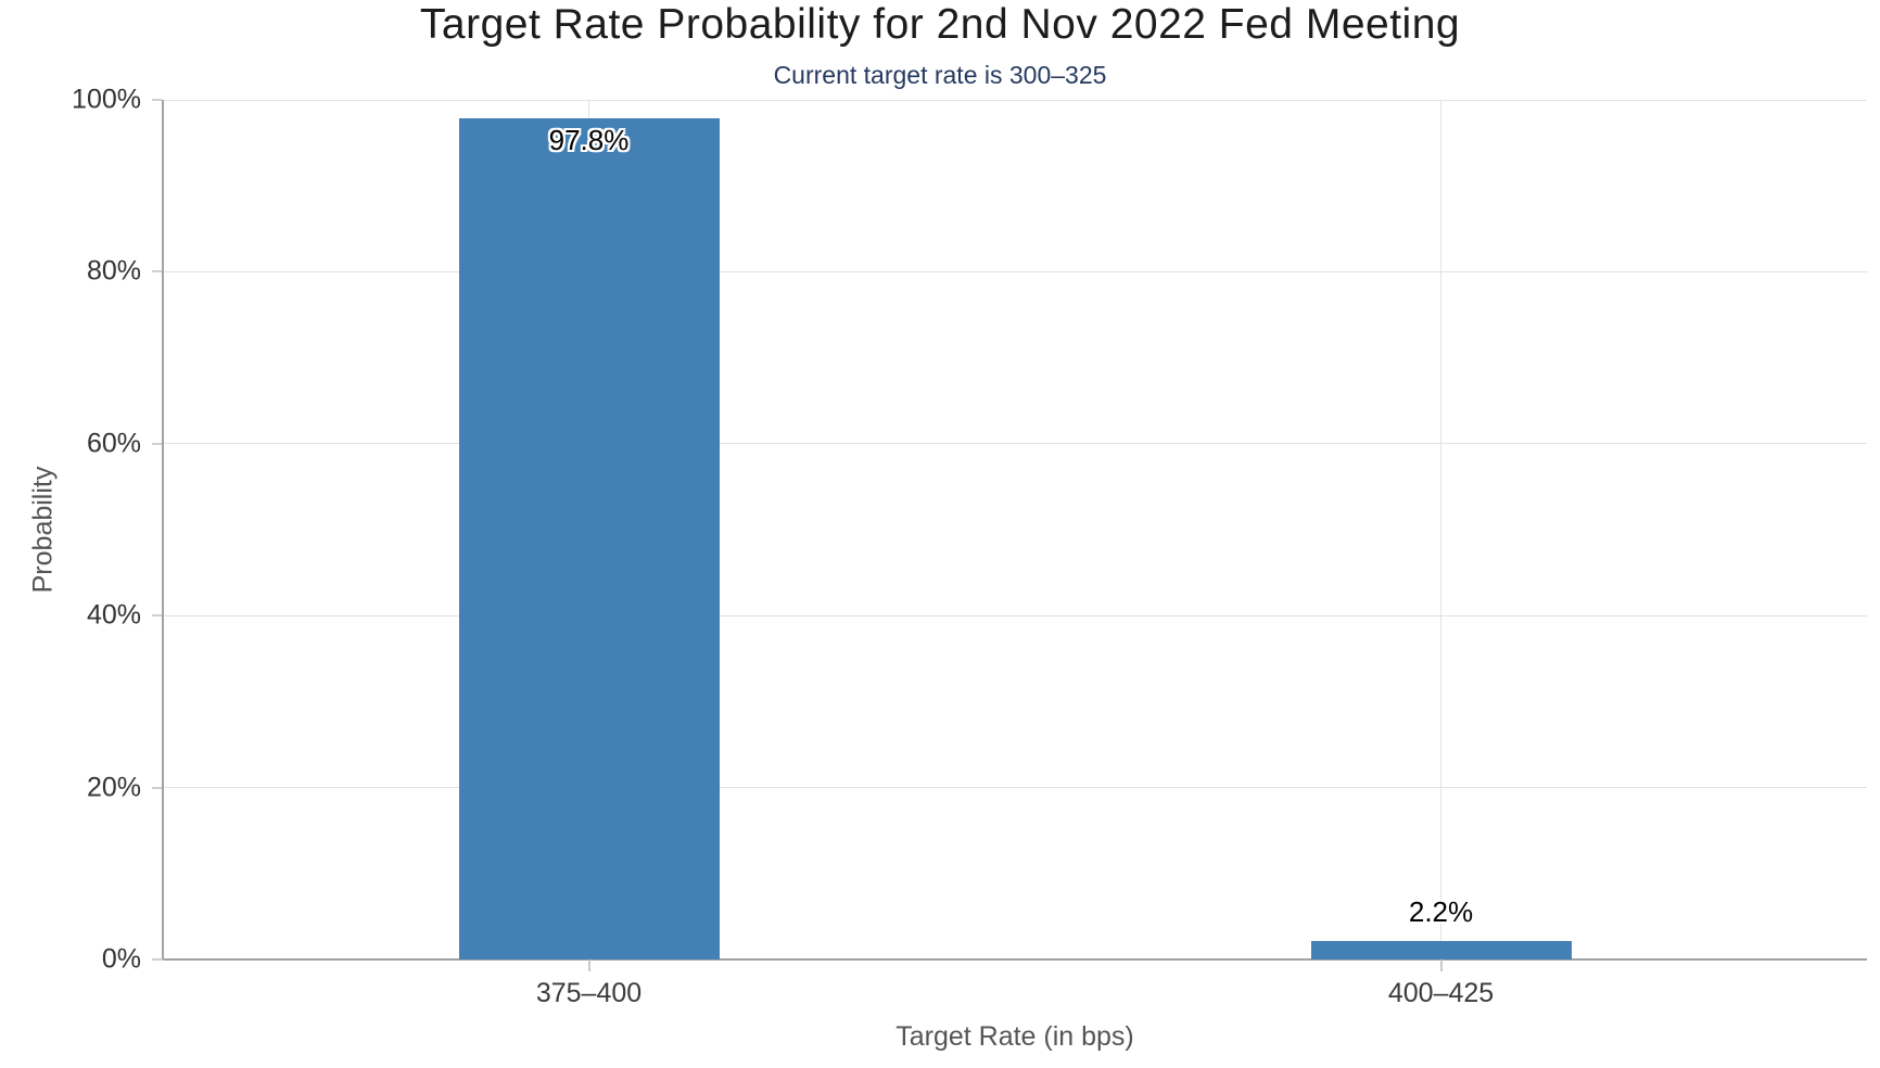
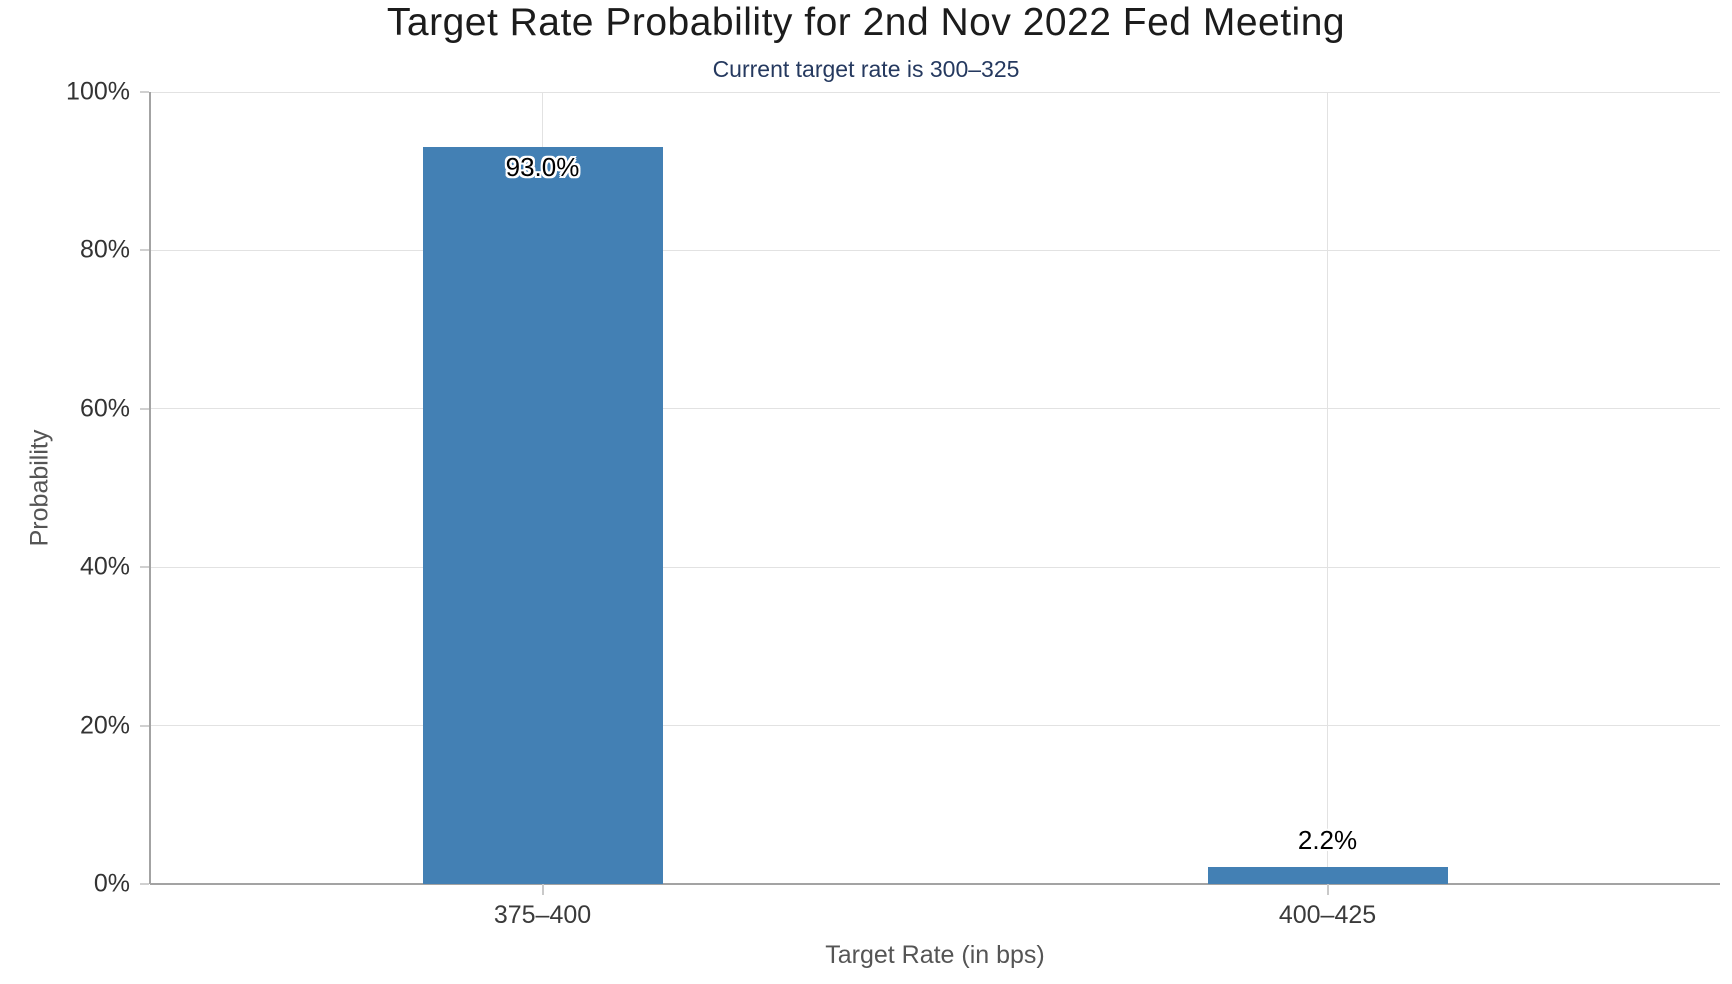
375–400: 97.8% -> 93.0%
